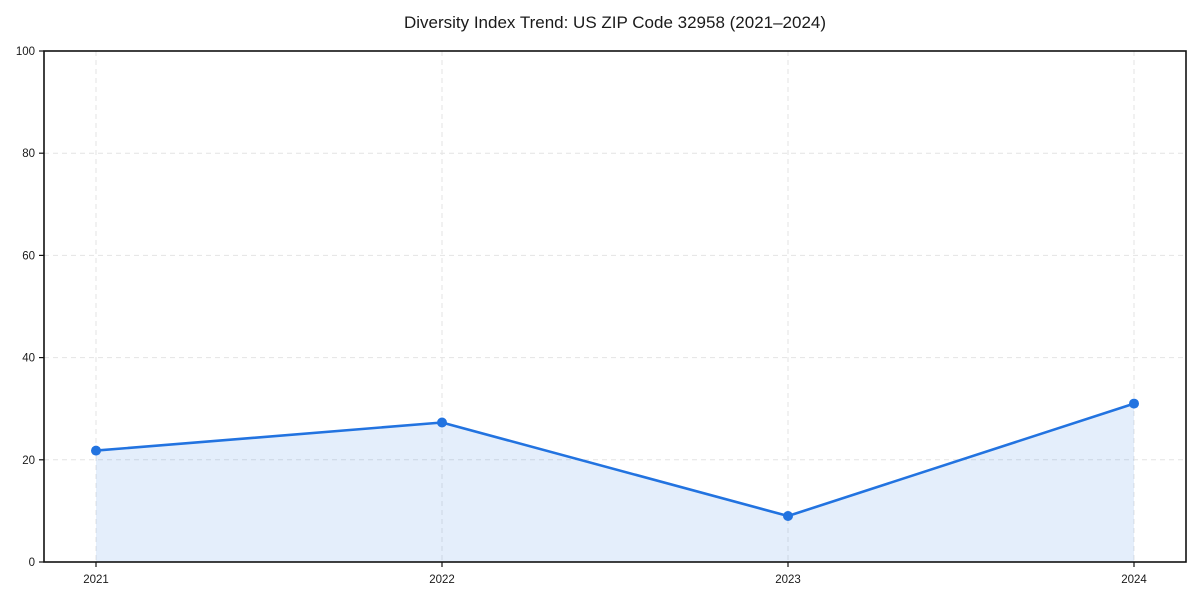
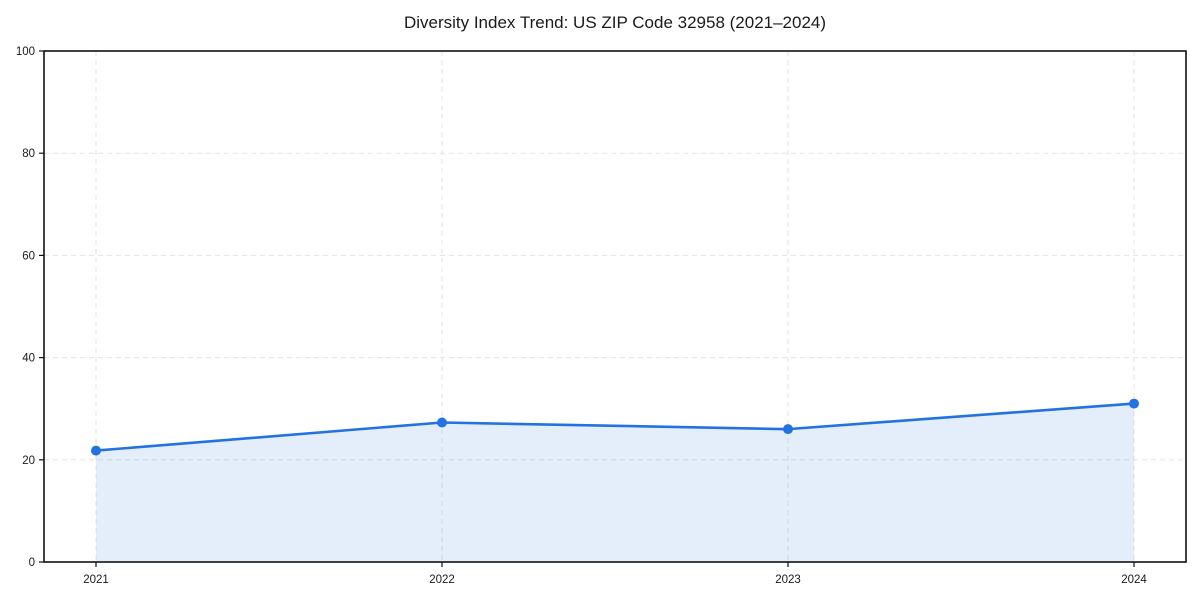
2023: 9 -> 26
